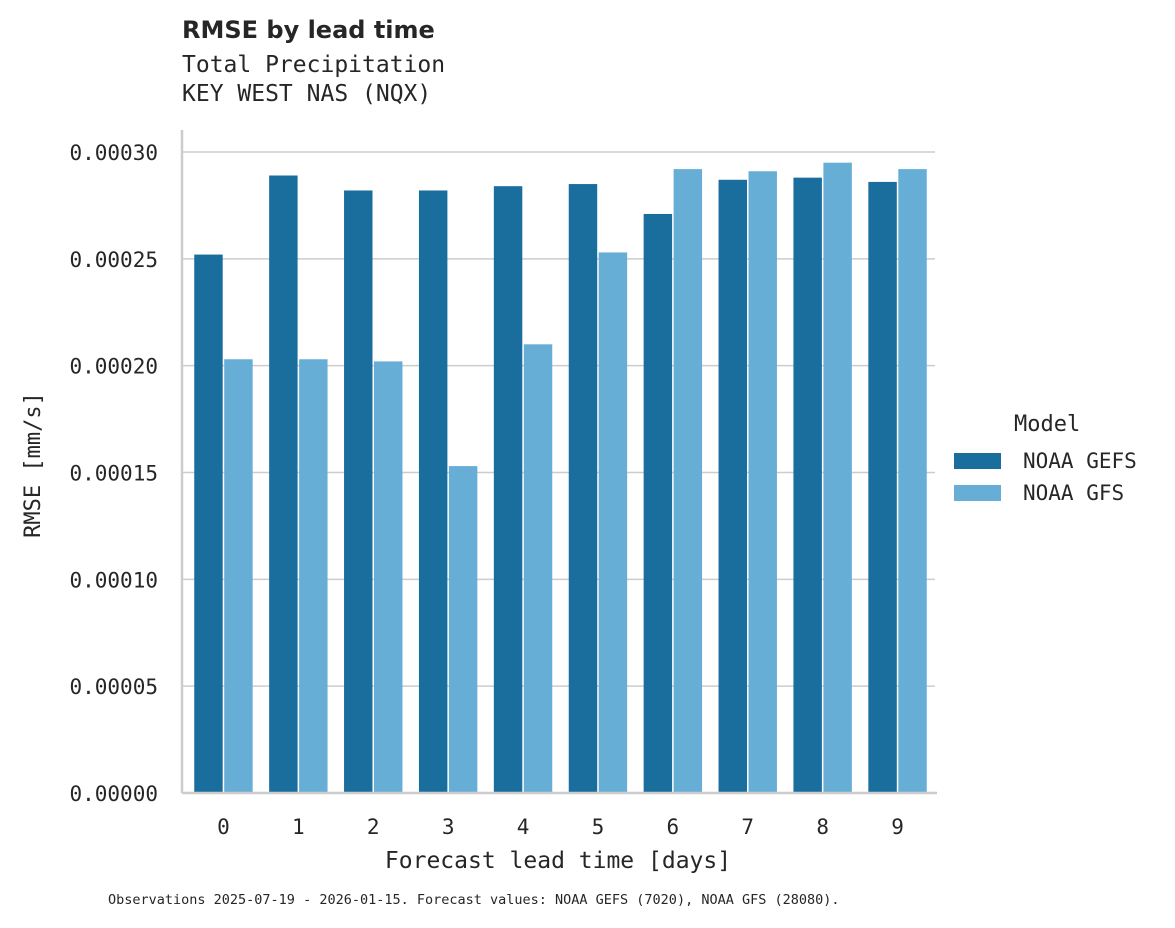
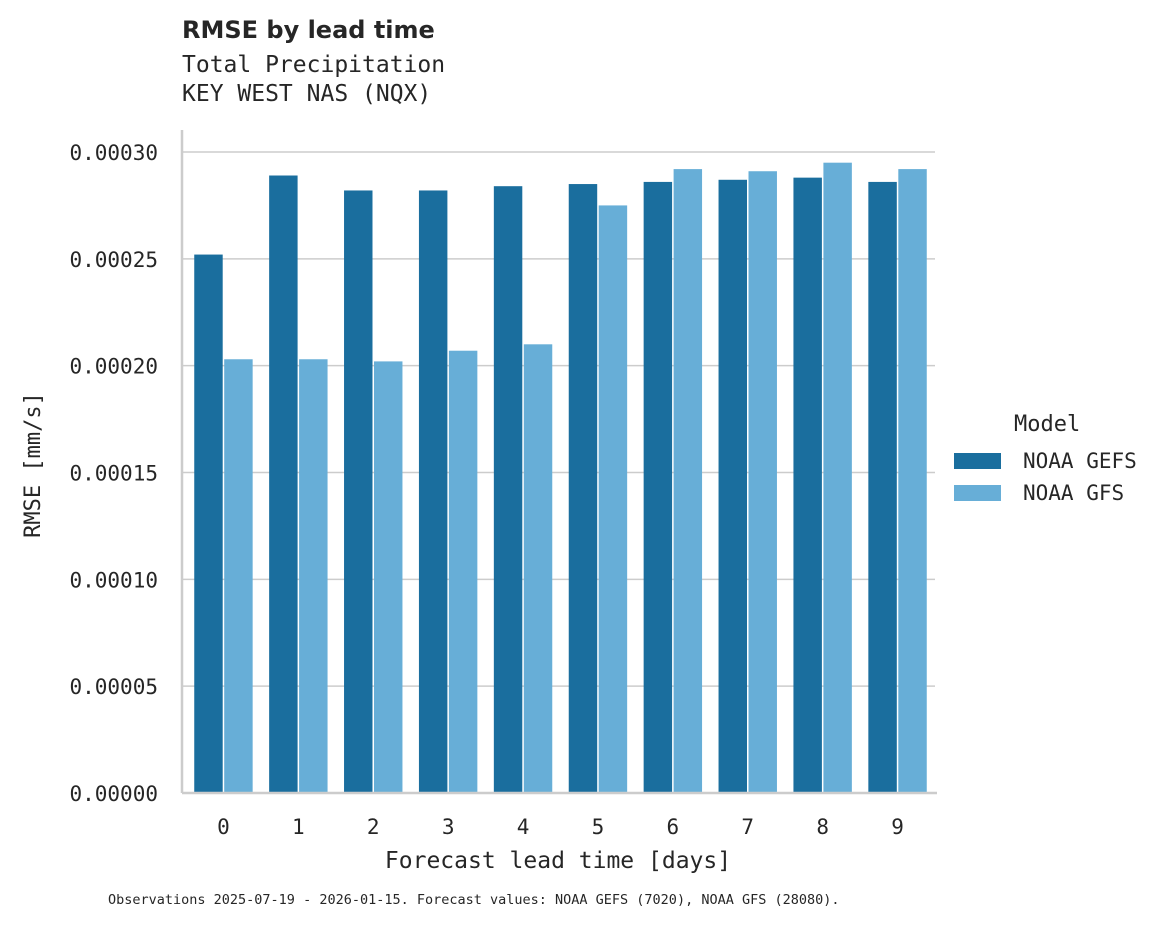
NOAA GFS/3: 0.000153 -> 0.000207
NOAA GFS/5: 0.000253 -> 0.000275
NOAA GEFS/6: 0.000271 -> 0.000286
